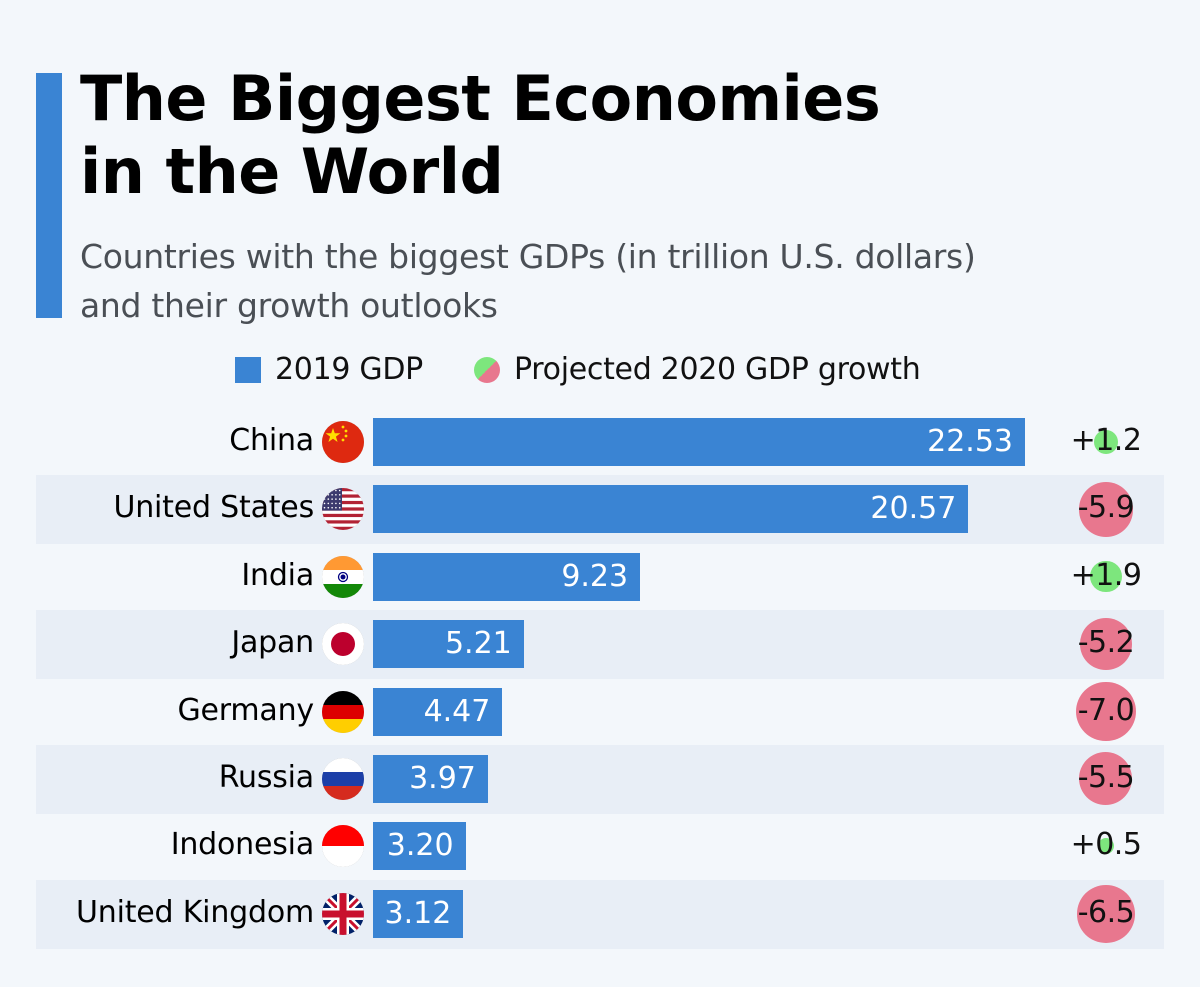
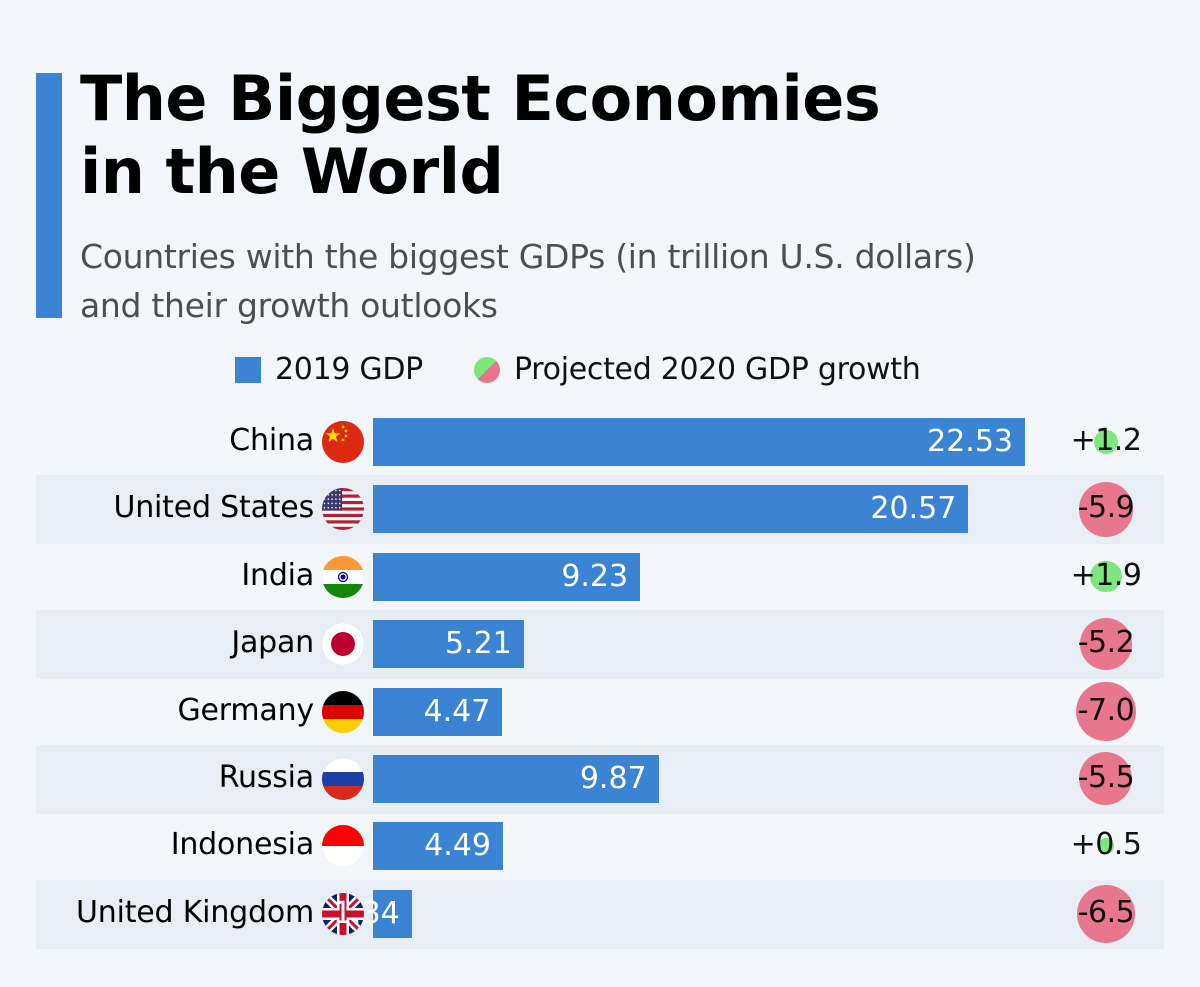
2019 GDP/Russia: 3.97 -> 9.87
2019 GDP/Indonesia: 3.20 -> 4.49
2019 GDP/United Kingdom: 3.12 -> 1.34
